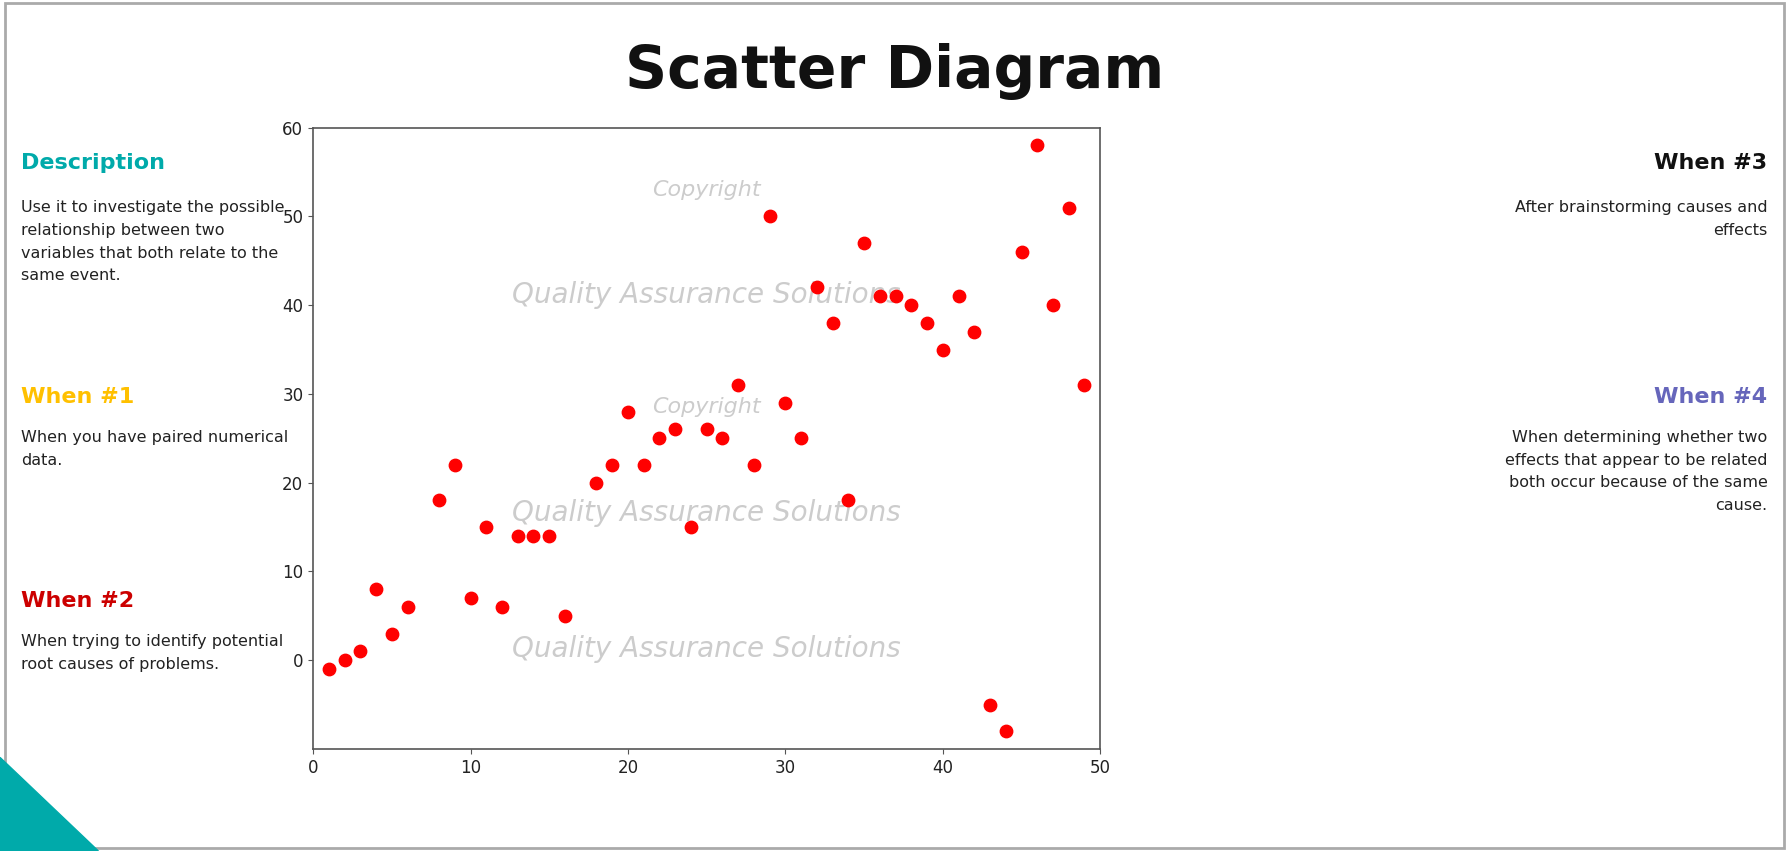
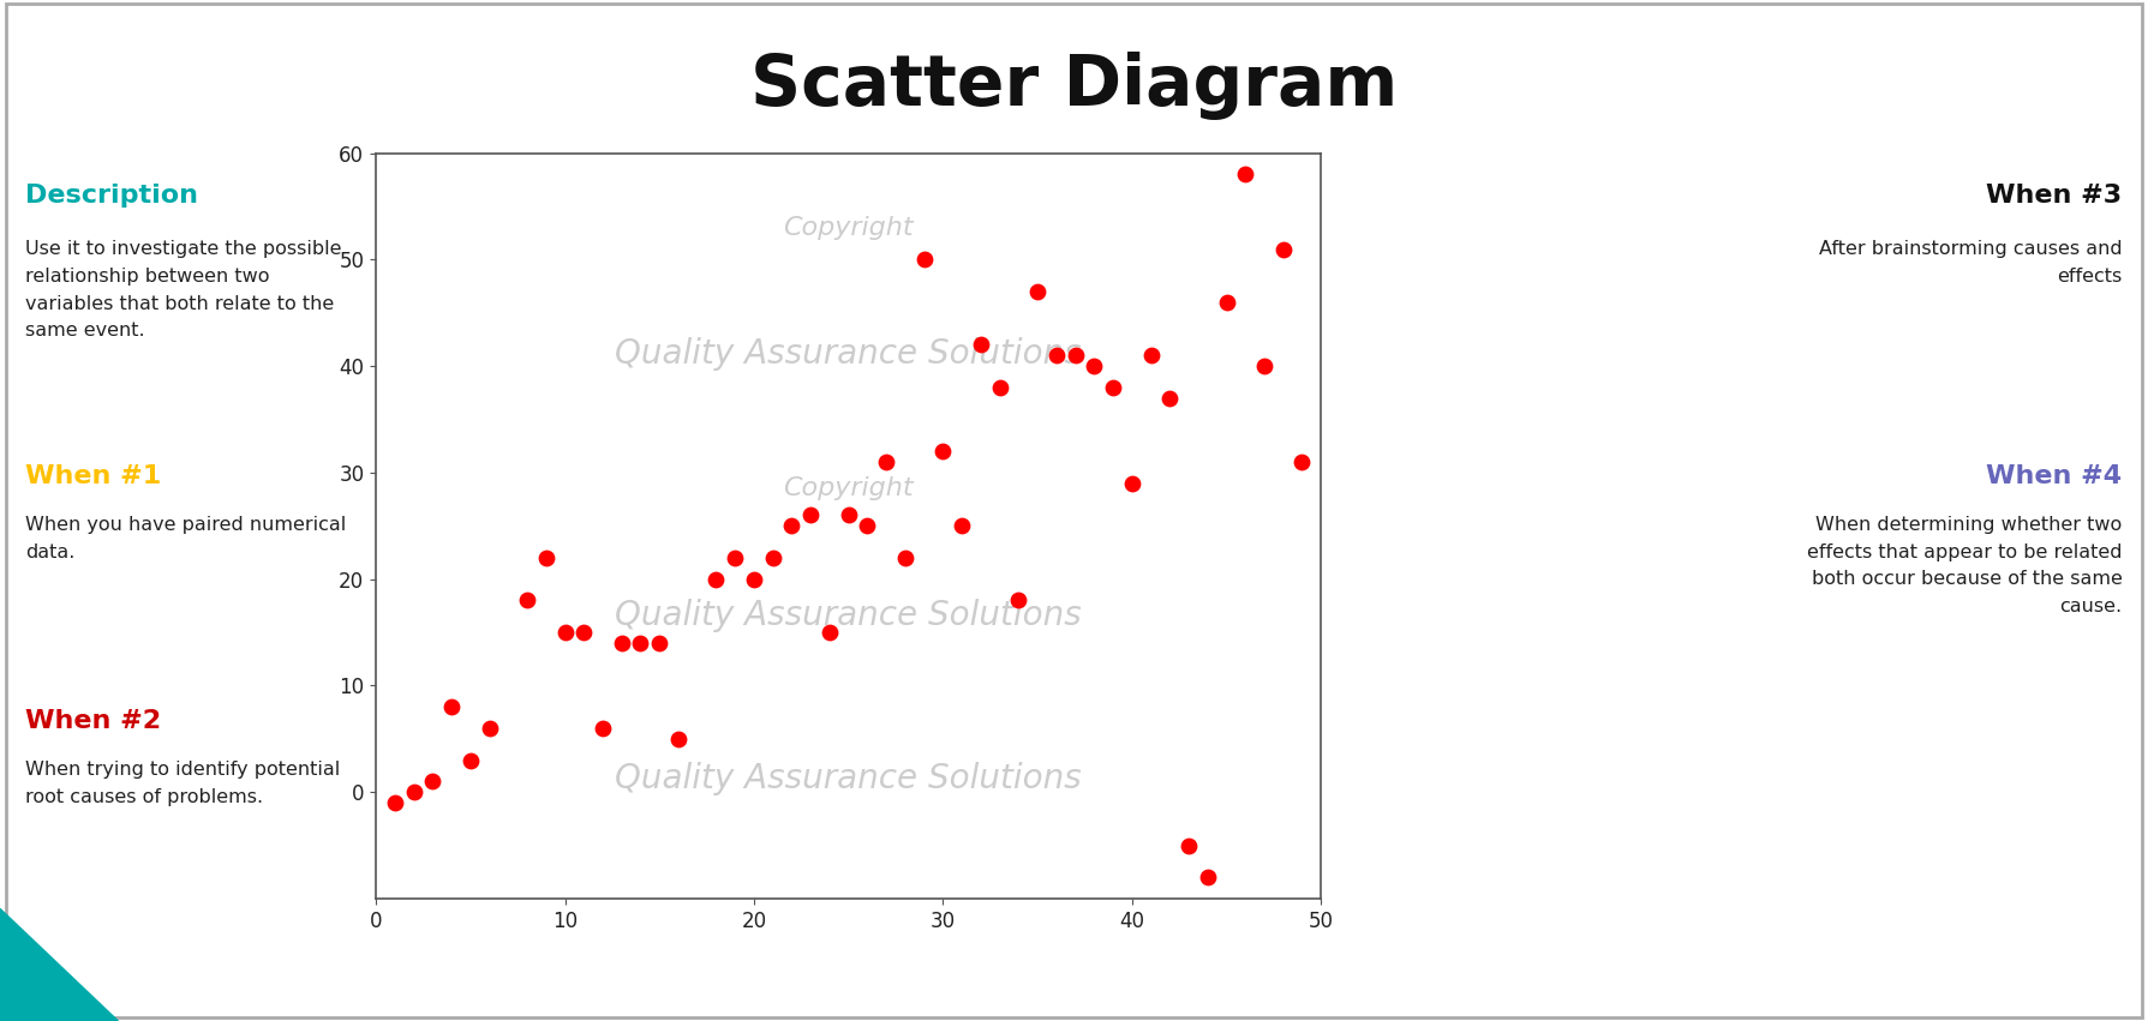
10: 7 -> 15
20: 28 -> 20
30: 29 -> 32
40: 35 -> 29
